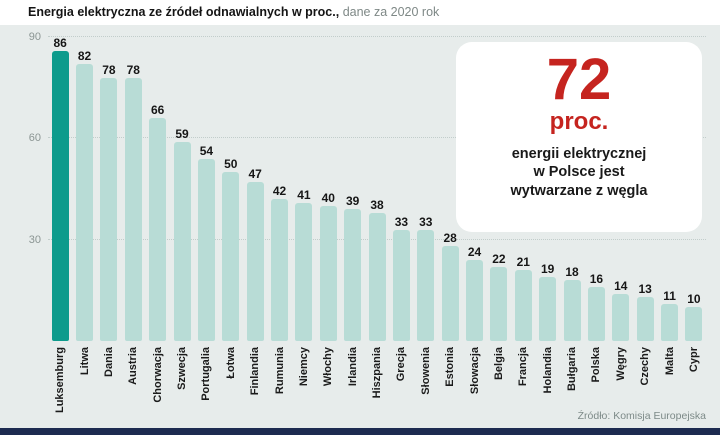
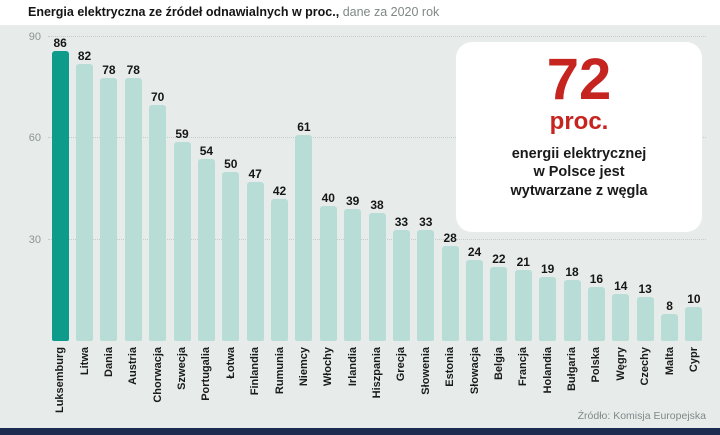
Chorwacja: 66 -> 70
Niemcy: 41 -> 61
Malta: 11 -> 8
